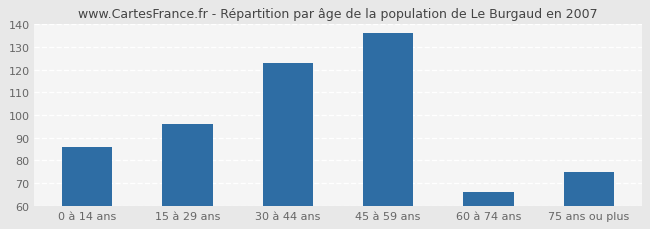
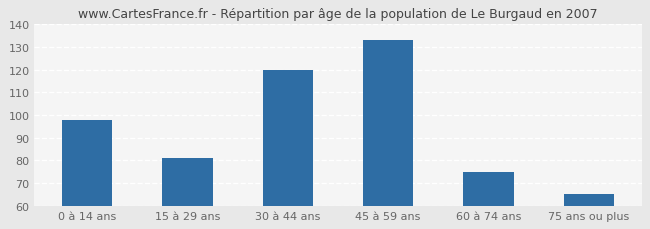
0 à 14 ans: 86 -> 98
15 à 29 ans: 96 -> 81
30 à 44 ans: 123 -> 120
45 à 59 ans: 136 -> 133
60 à 74 ans: 66 -> 75
75 ans ou plus: 75 -> 65
